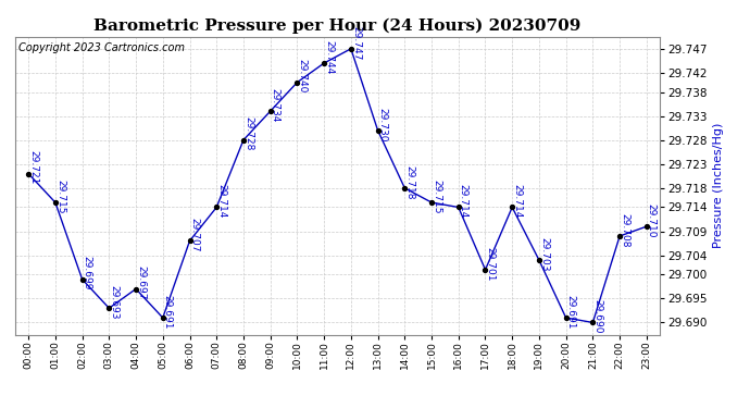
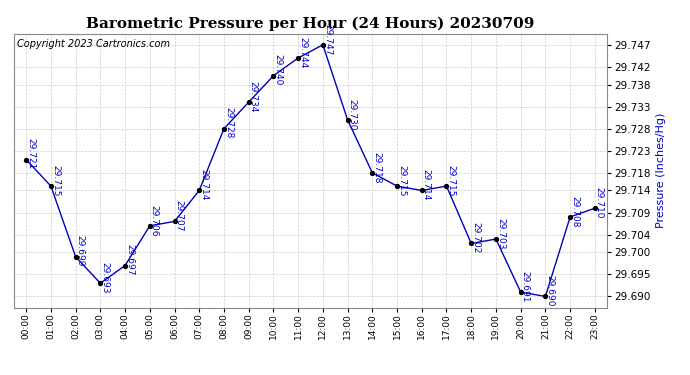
05:00: 29.691 -> 29.706
17:00: 29.701 -> 29.715
18:00: 29.714 -> 29.702
